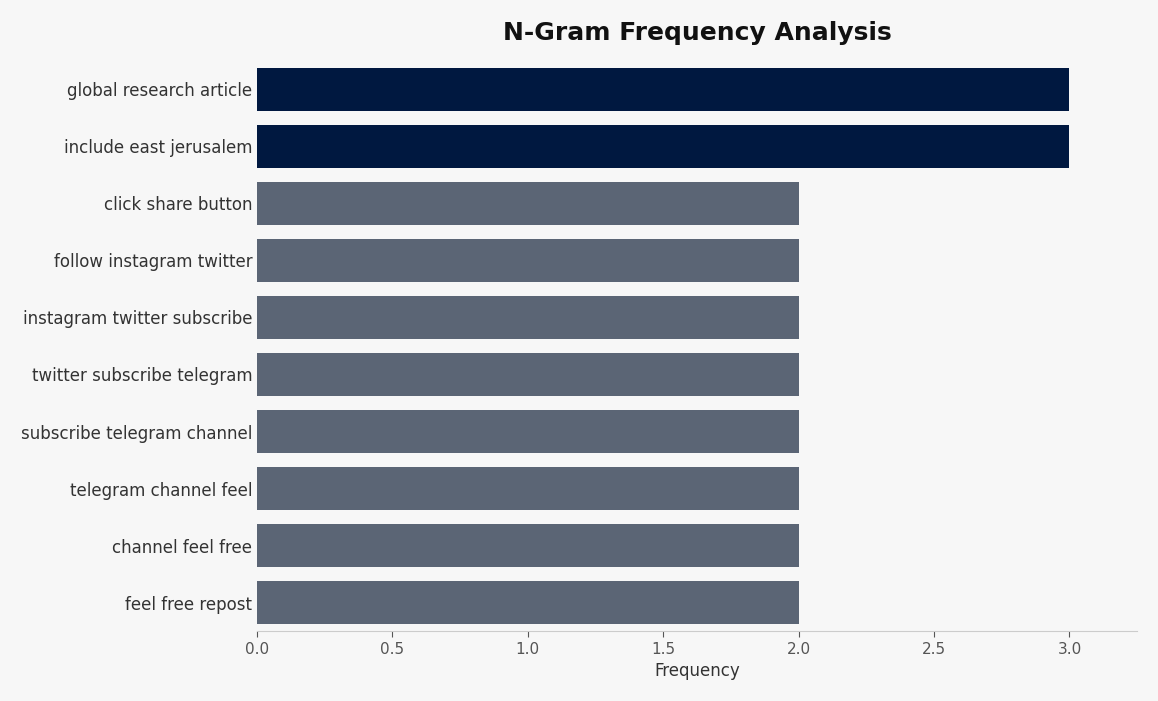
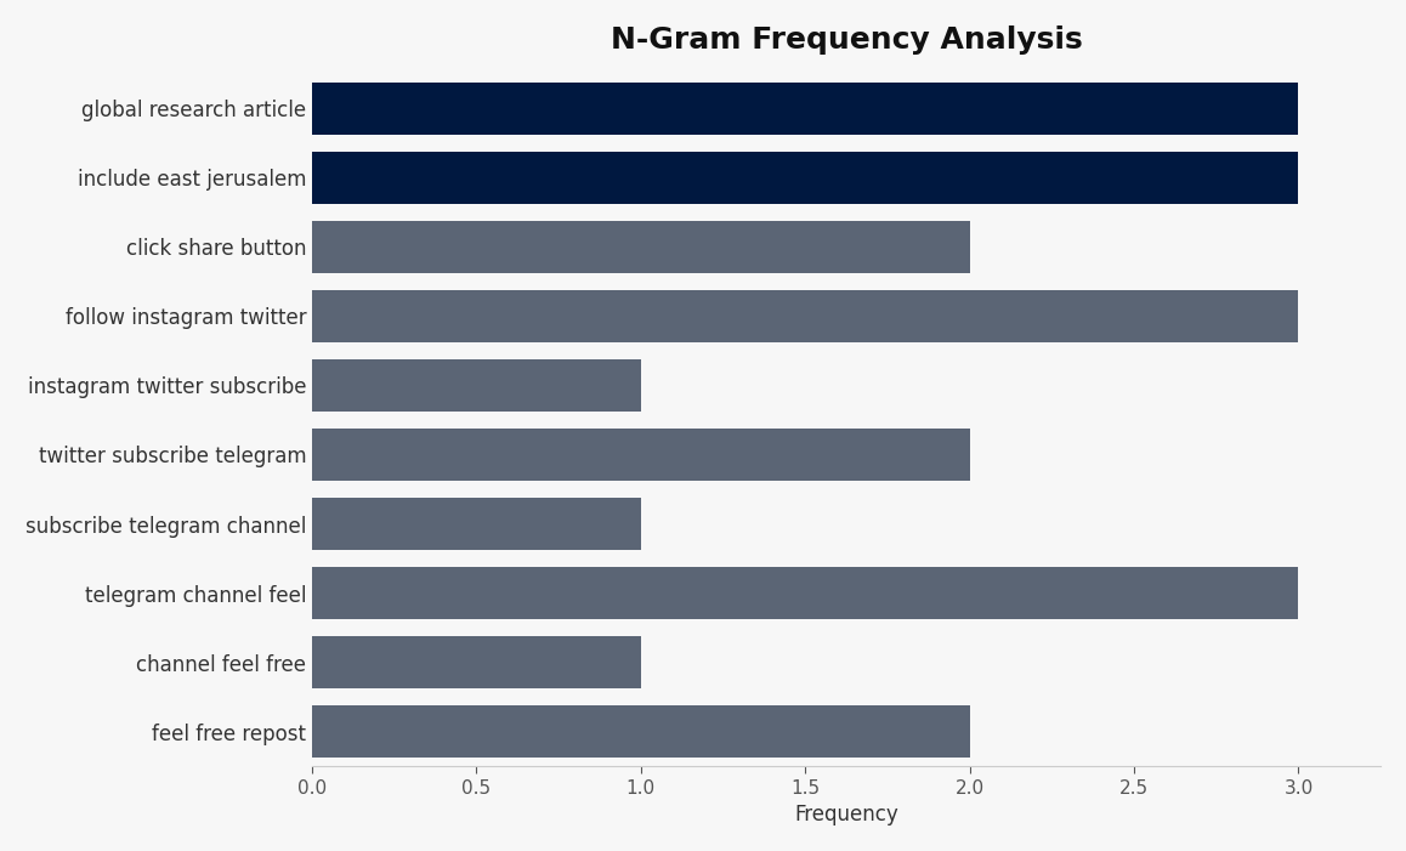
follow instagram twitter: 2 -> 3
instagram twitter subscribe: 2 -> 1
subscribe telegram channel: 2 -> 1
telegram channel feel: 2 -> 3
channel feel free: 2 -> 1
